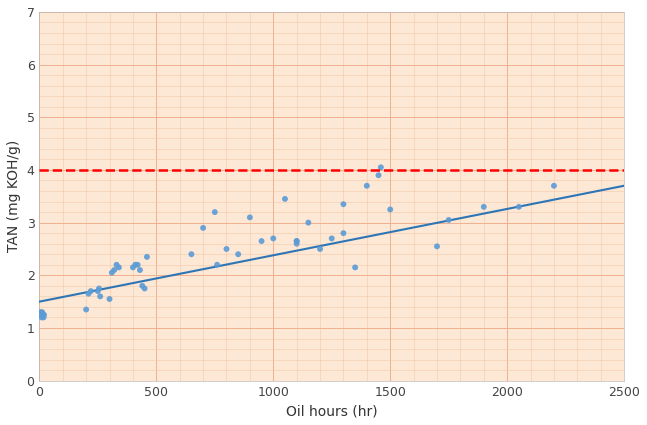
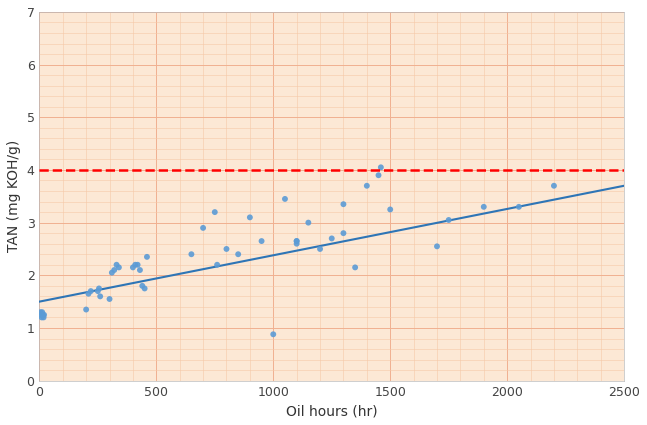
1000: 2.70 -> 0.88
